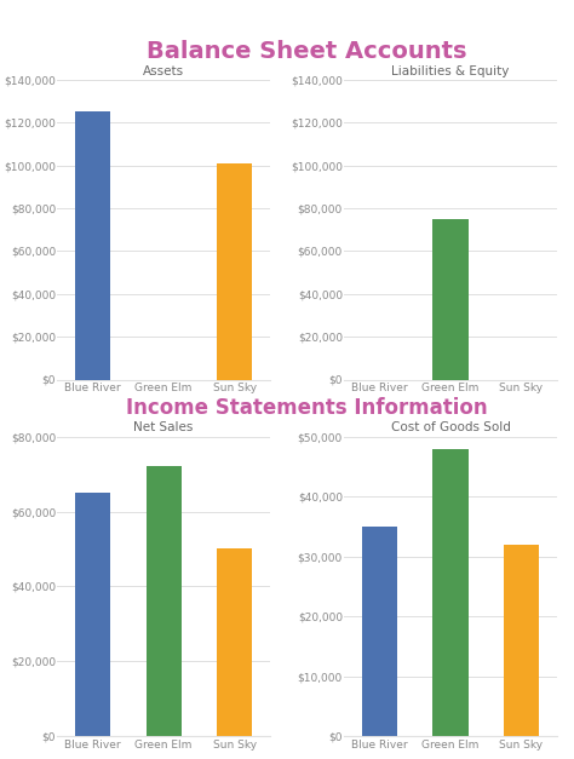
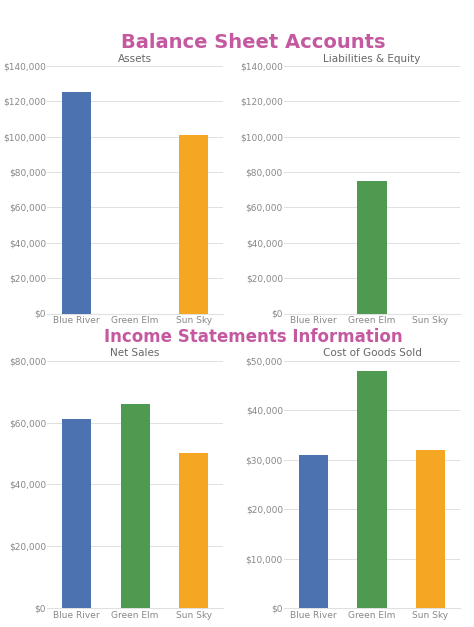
Net Sales/Blue River: $65,000 -> $61,000
Net Sales/Green Elm: $72,000 -> $66,000
Cost of Goods Sold/Blue River: $35,000 -> $31,000
